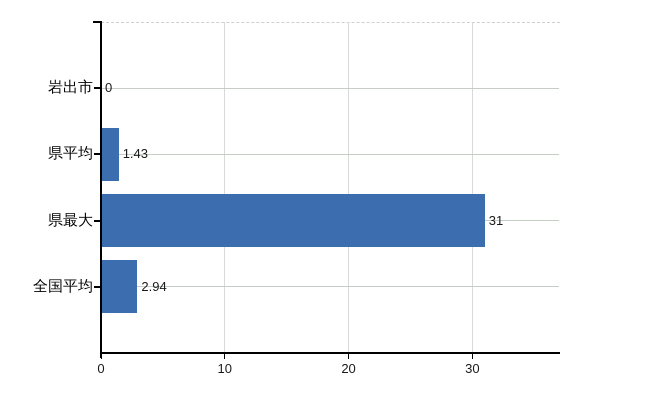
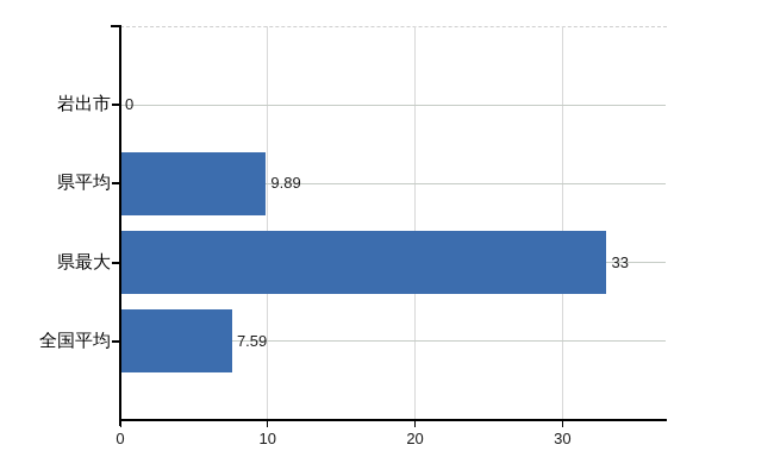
県平均: 1.43 -> 9.89
県最大: 31 -> 33
全国平均: 2.94 -> 7.59
